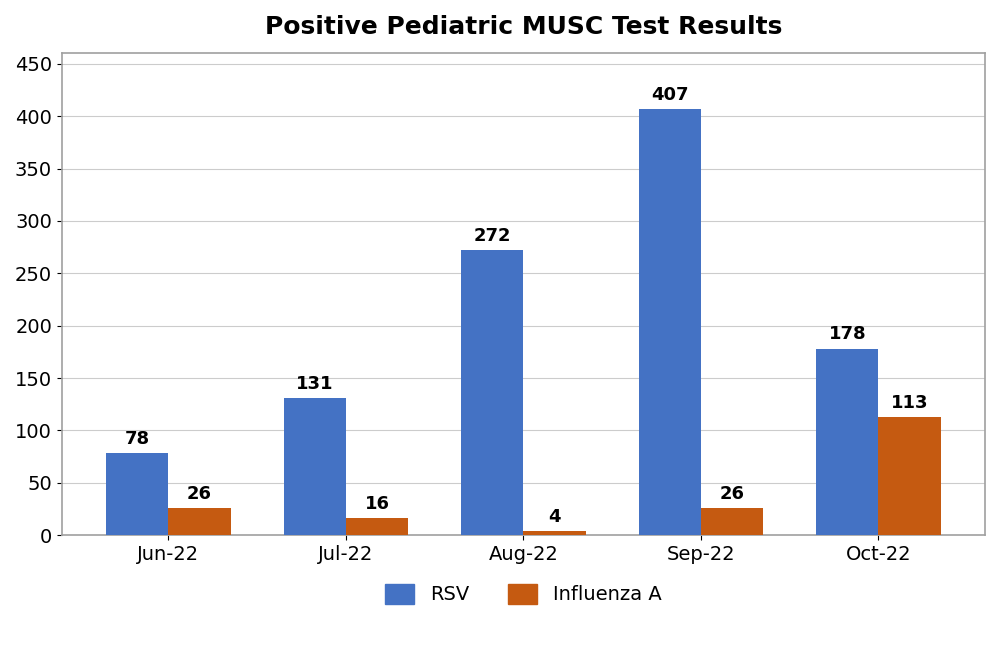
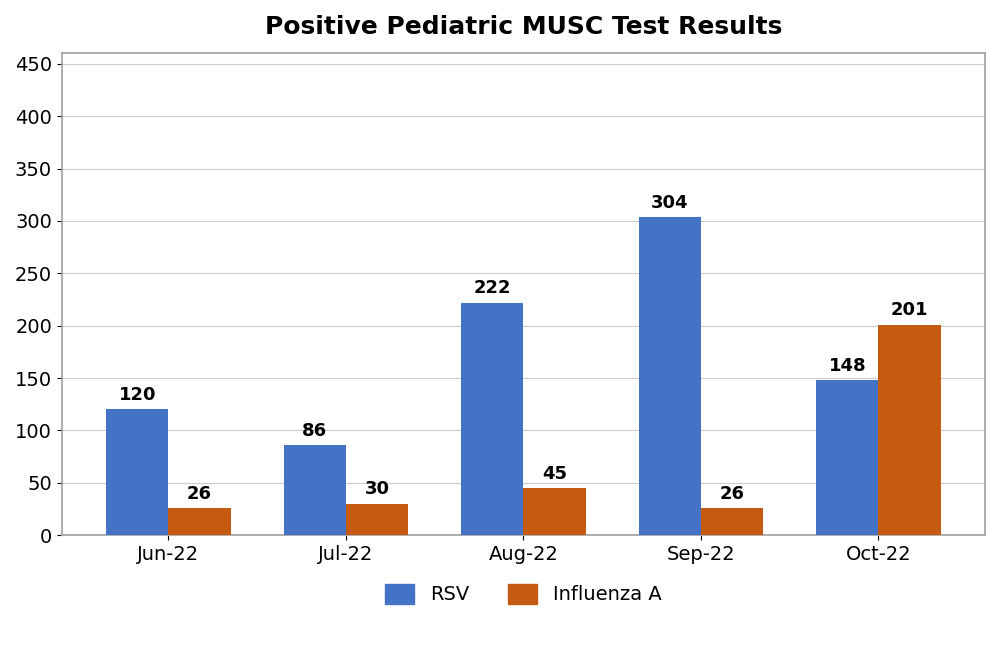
RSV/Jun-22: 78 -> 120
RSV/Jul-22: 131 -> 86
Influenza A/Jul-22: 16 -> 30
RSV/Aug-22: 272 -> 222
Influenza A/Aug-22: 4 -> 45
RSV/Sep-22: 407 -> 304
RSV/Oct-22: 178 -> 148
Influenza A/Oct-22: 113 -> 201
